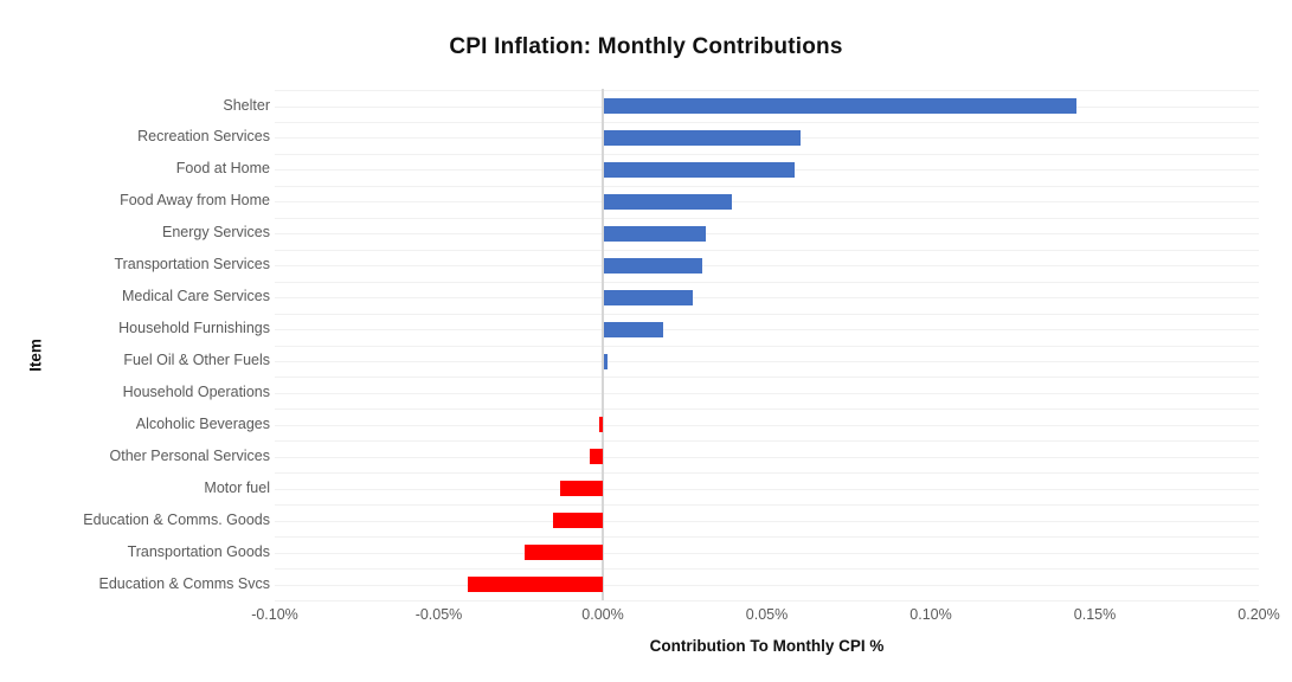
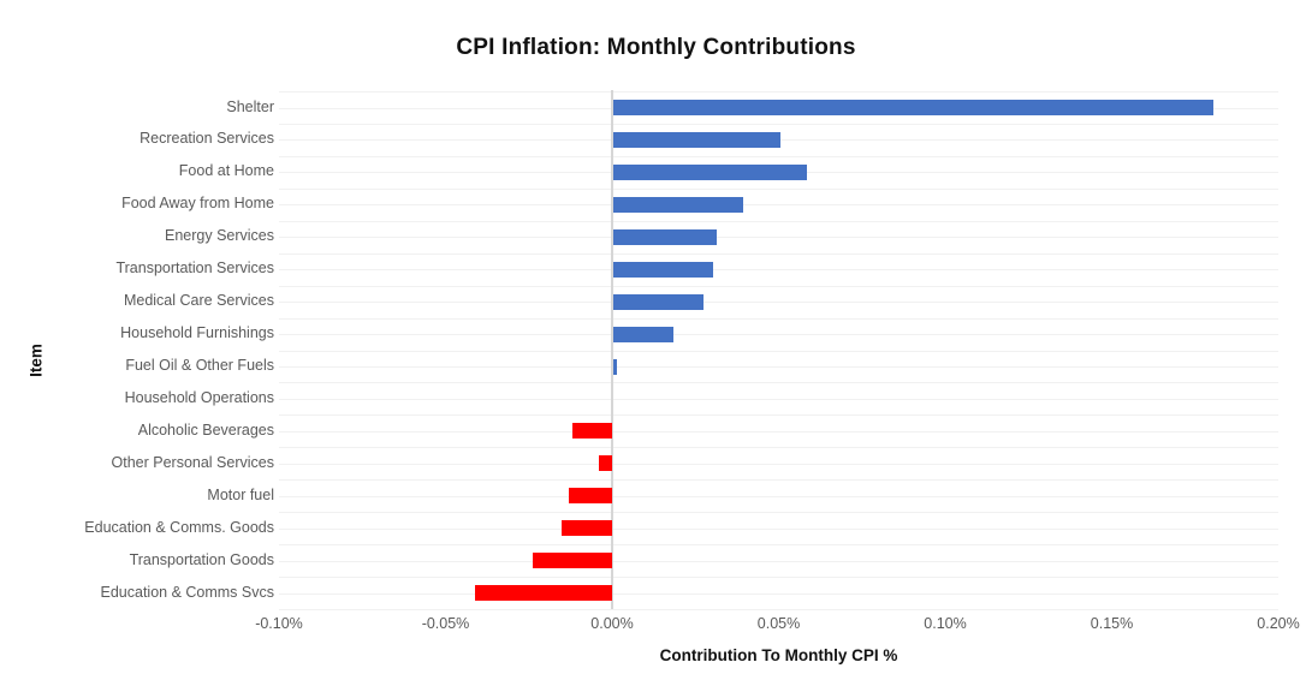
Shelter: 0.144% -> 0.180%
Recreation Services: 0.060% -> 0.050%
Alcoholic Beverages: -0.001% -> -0.012%
